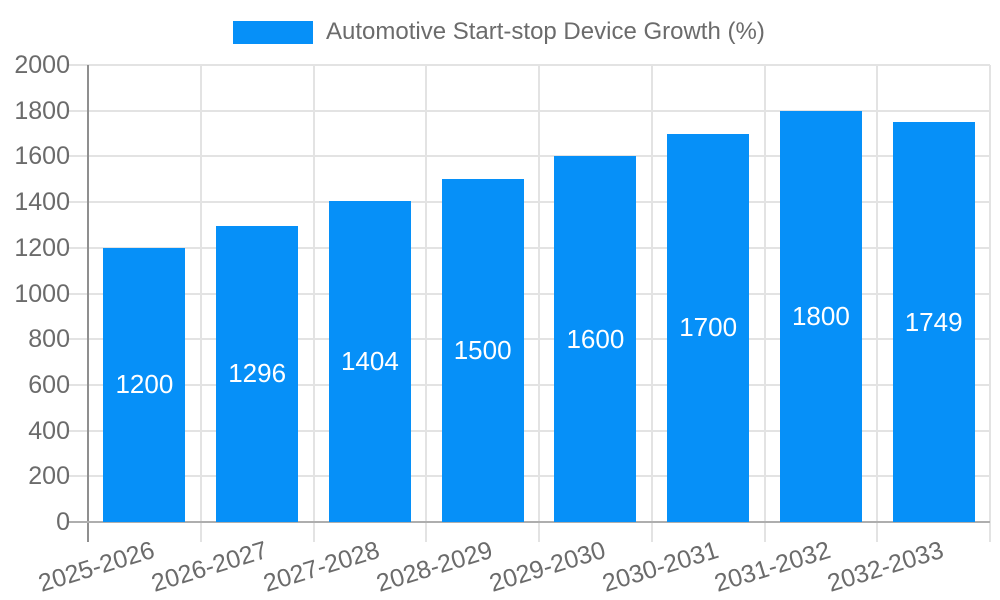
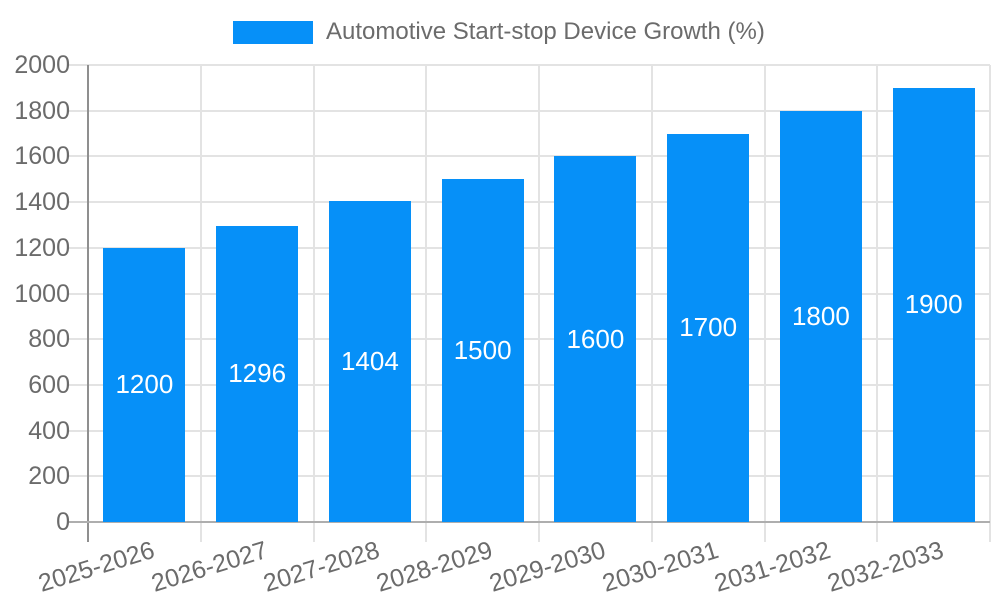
2032-2033: 1749 -> 1900
